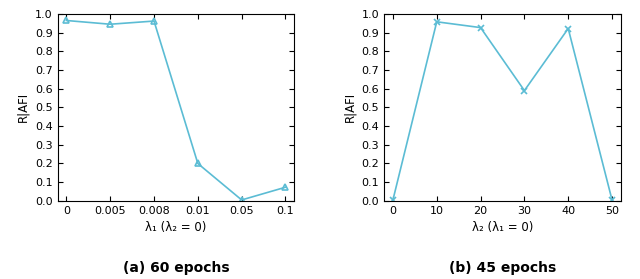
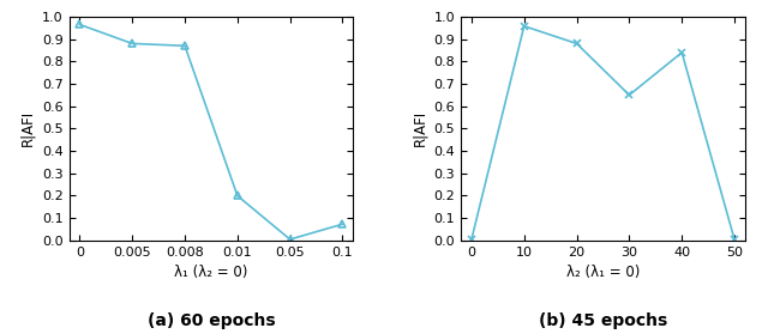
(a) 60 epochs/0.005: 0.94 -> 0.88
(a) 60 epochs/0.008: 0.96 -> 0.87
(b) 45 epochs/20: 0.93 -> 0.88
(b) 45 epochs/30: 0.59 -> 0.65
(b) 45 epochs/40: 0.92 -> 0.84
